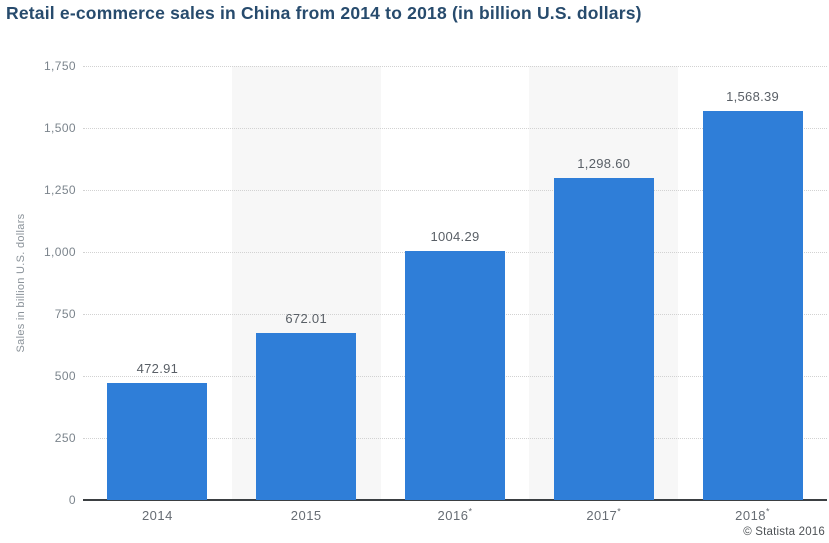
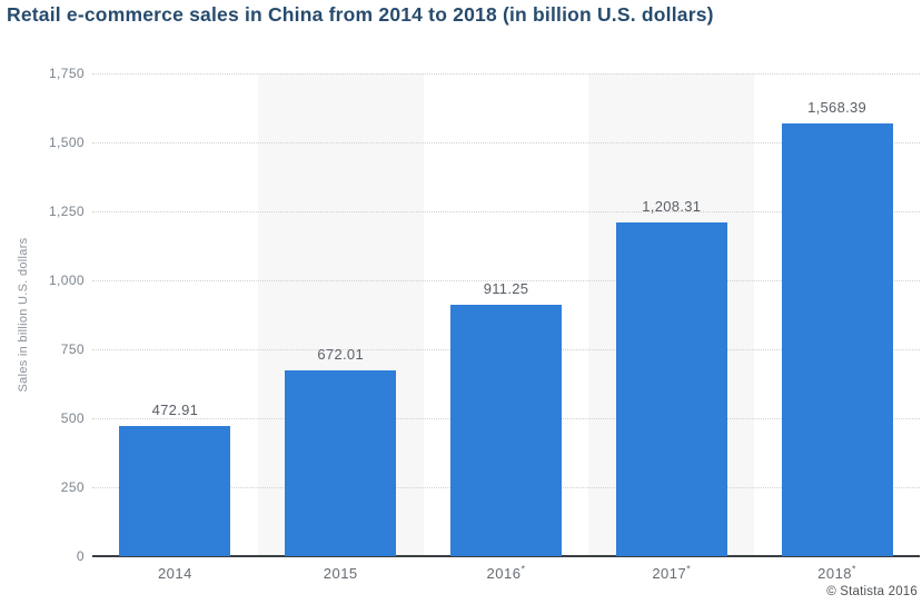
2016: 1004.29 -> 911.25
2017: 1,298.60 -> 1,208.31
